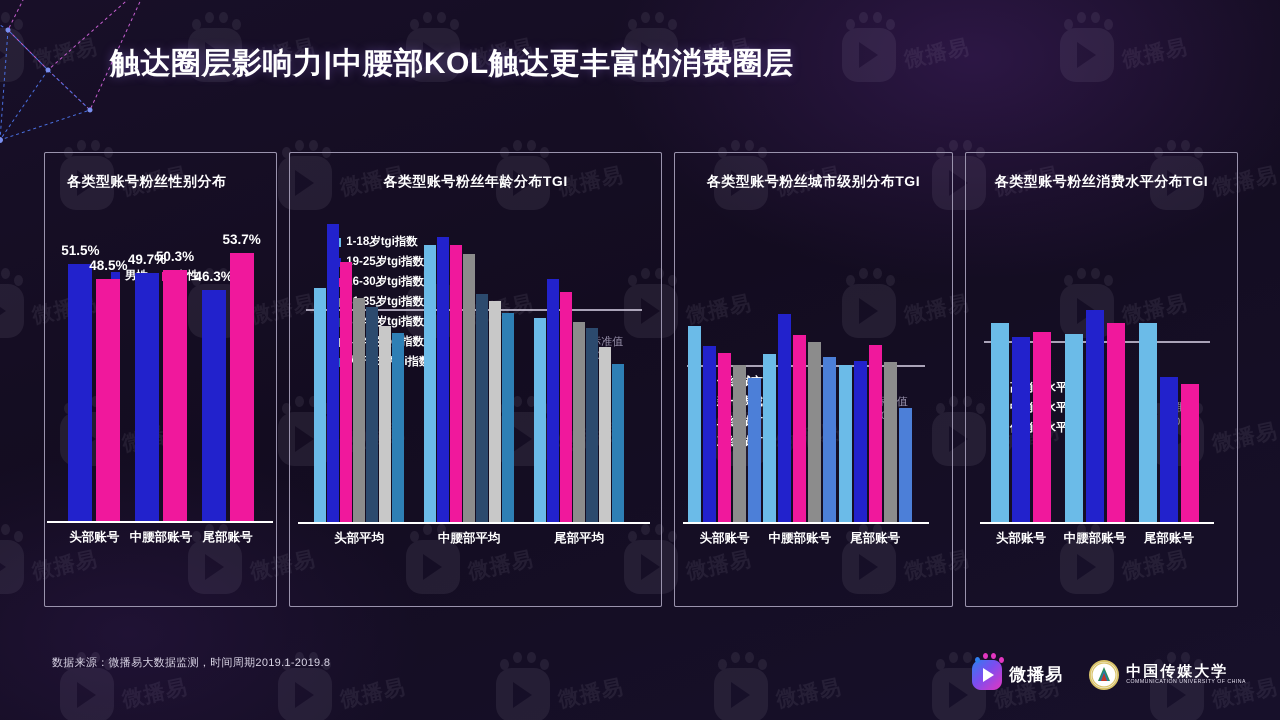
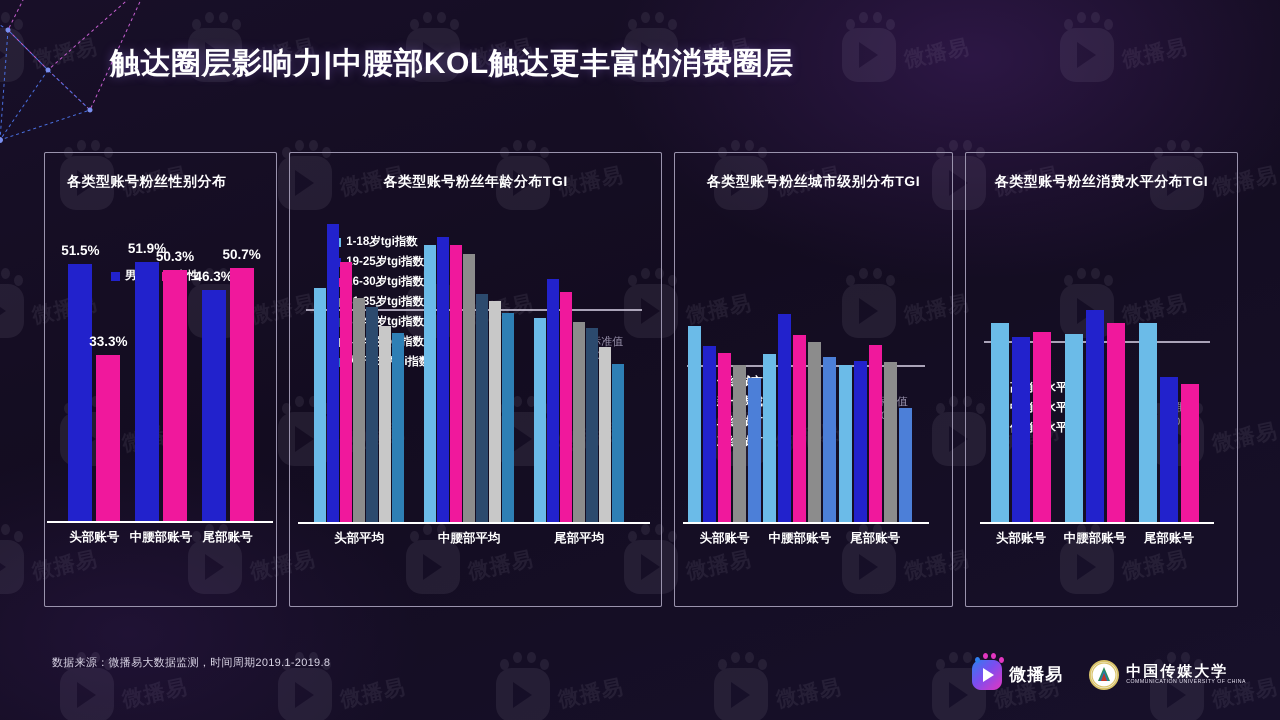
各类型账号粉丝性别分布/女性/头部账号: 48.5% -> 33.3%
各类型账号粉丝性别分布/男性/中腰部账号: 49.7% -> 51.9%
各类型账号粉丝性别分布/女性/尾部账号: 53.7% -> 50.7%
